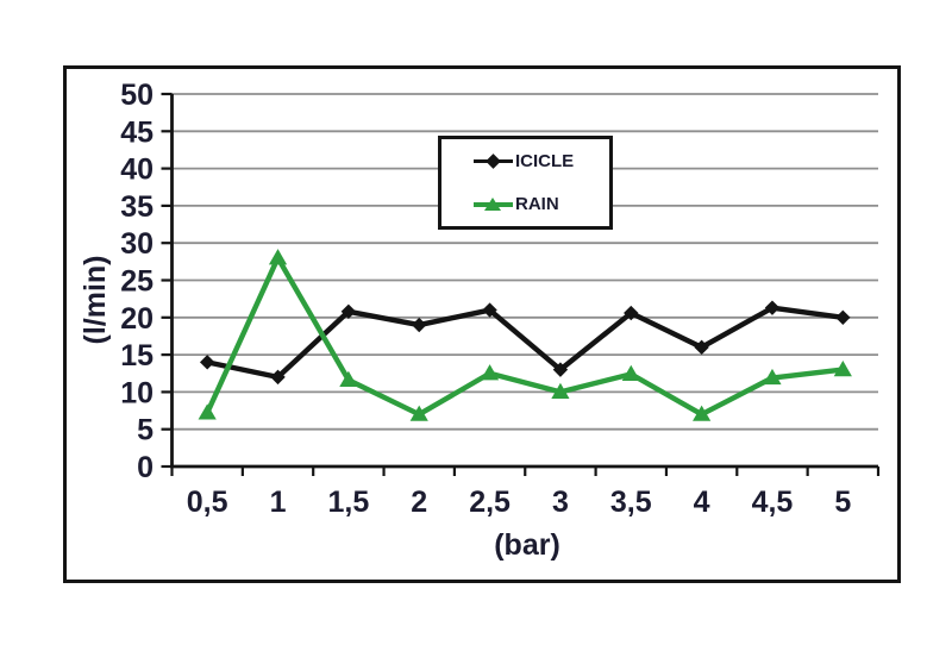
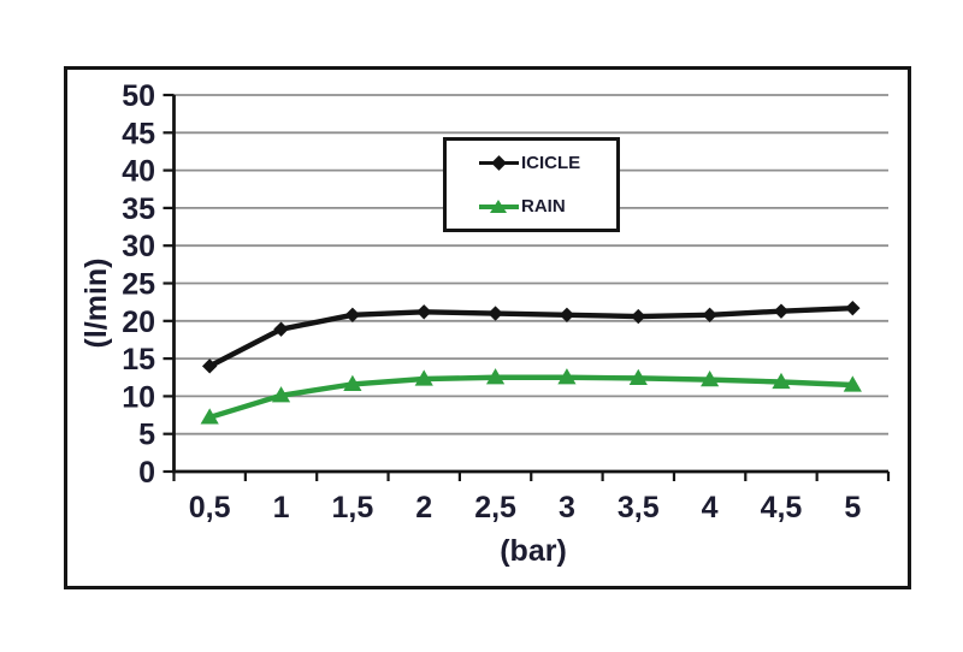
ICICLE/1: 12 -> 19
RAIN/1: 28 -> 10
ICICLE/2: 19 -> 21
RAIN/2: 7 -> 12
ICICLE/3: 13 -> 21
RAIN/3: 10 -> 12
ICICLE/4: 16 -> 21
RAIN/4: 7 -> 12
ICICLE/5: 20 -> 22
RAIN/5: 13 -> 12
